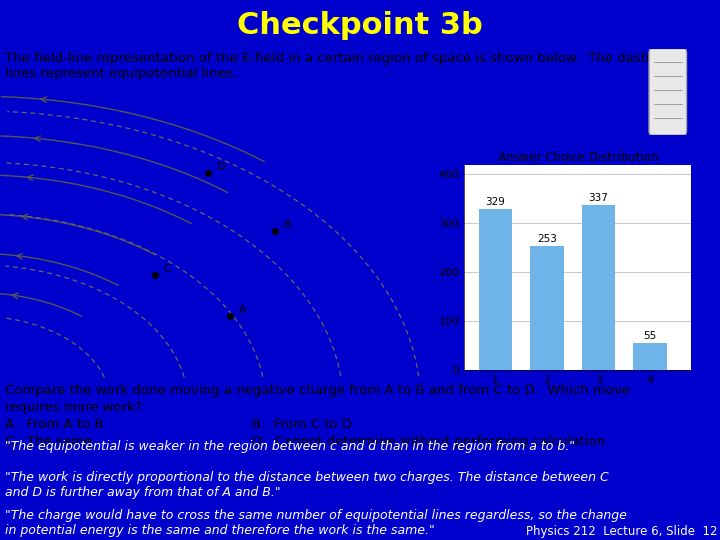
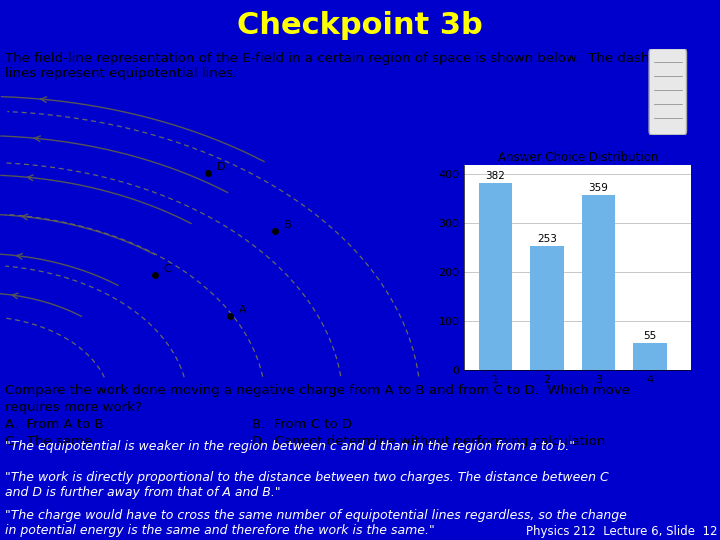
Answer Choice Distribution/1: 329 -> 382
Answer Choice Distribution/3: 337 -> 359
